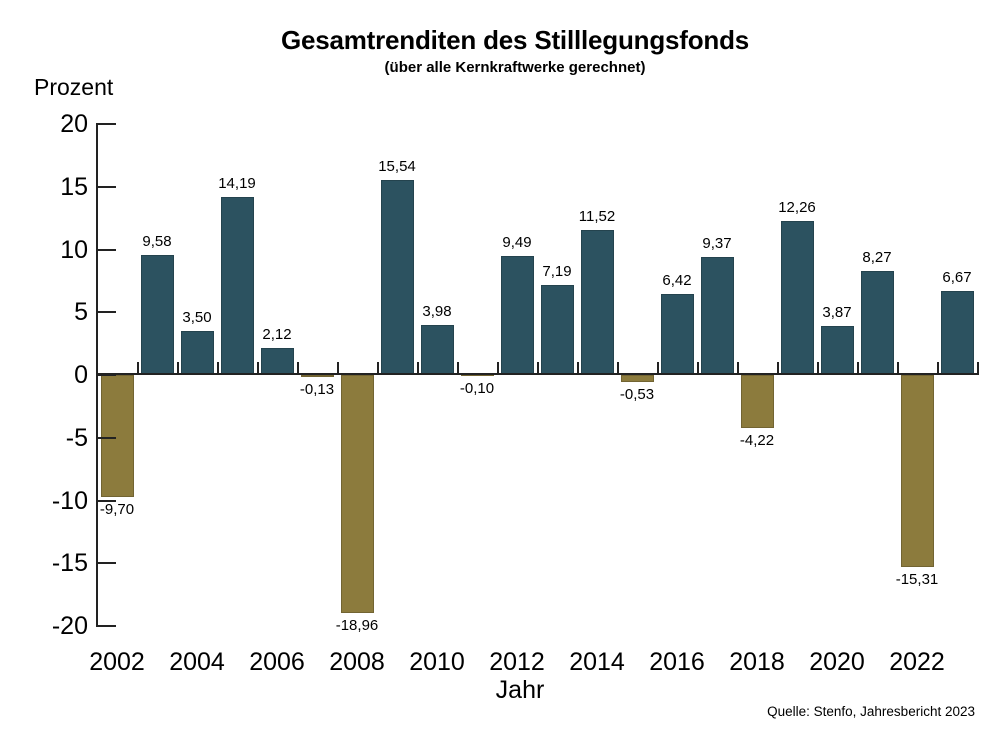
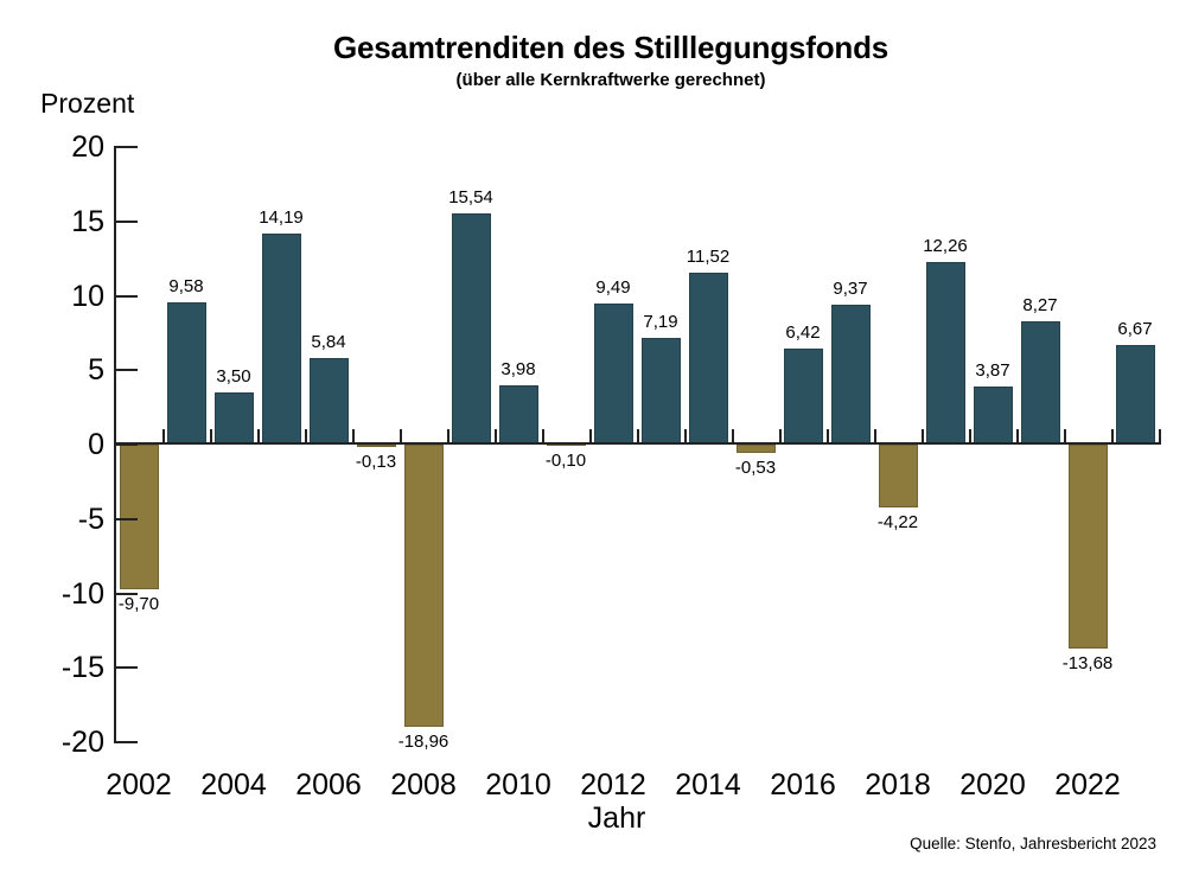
2006: 2,12 -> 5,84
2022: -15,31 -> -13,68
